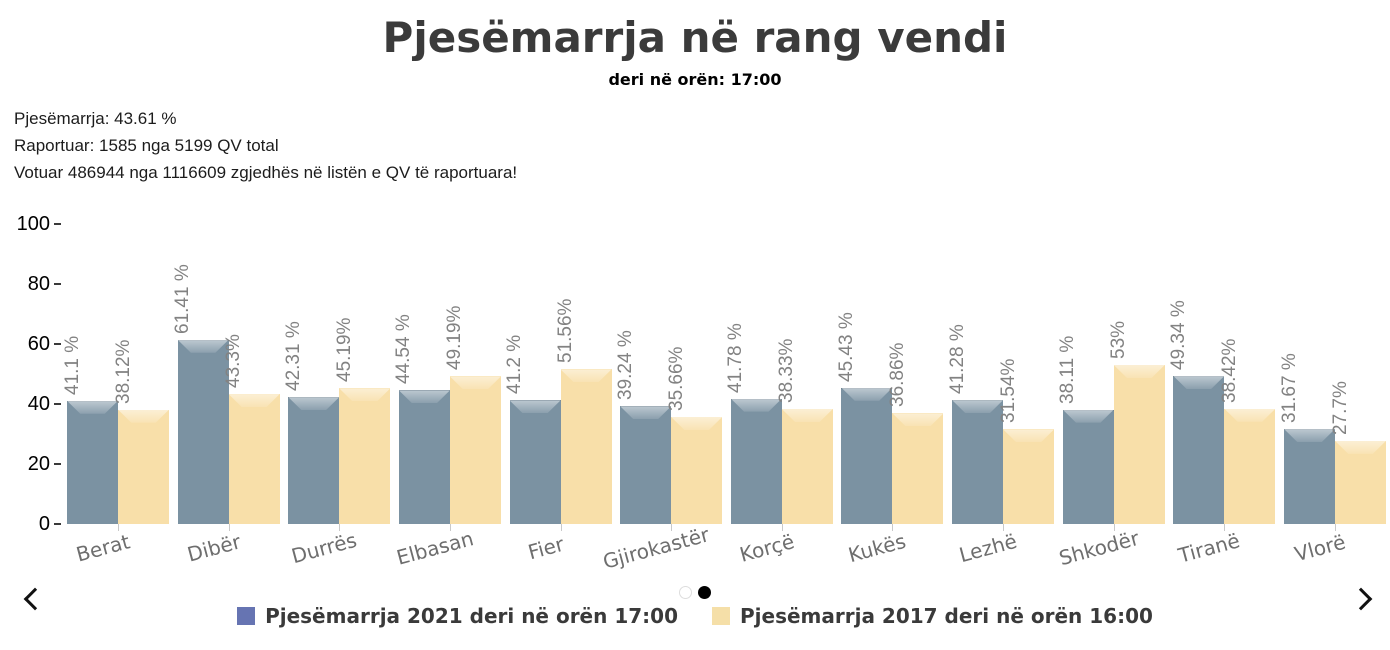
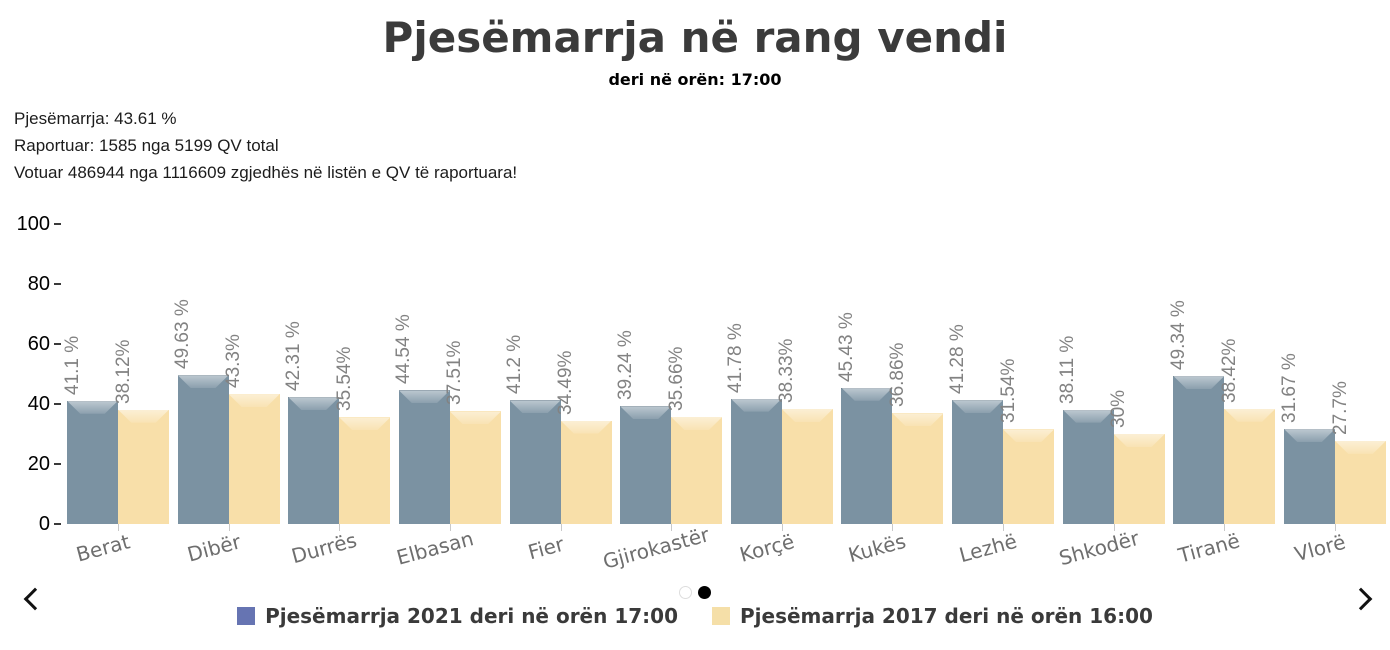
Pjesëmarrja 2021 deri në orën 17:00/Dibër: 61.41 -> 49.63
Pjesëmarrja 2017 deri në orën 16:00/Durrës: 45.19% -> 35.54%
Pjesëmarrja 2017 deri në orën 16:00/Elbasan: 49.19% -> 37.51%
Pjesëmarrja 2017 deri në orën 16:00/Fier: 51.56% -> 34.49%
Pjesëmarrja 2017 deri në orën 16:00/Shkodër: 53% -> 30%
